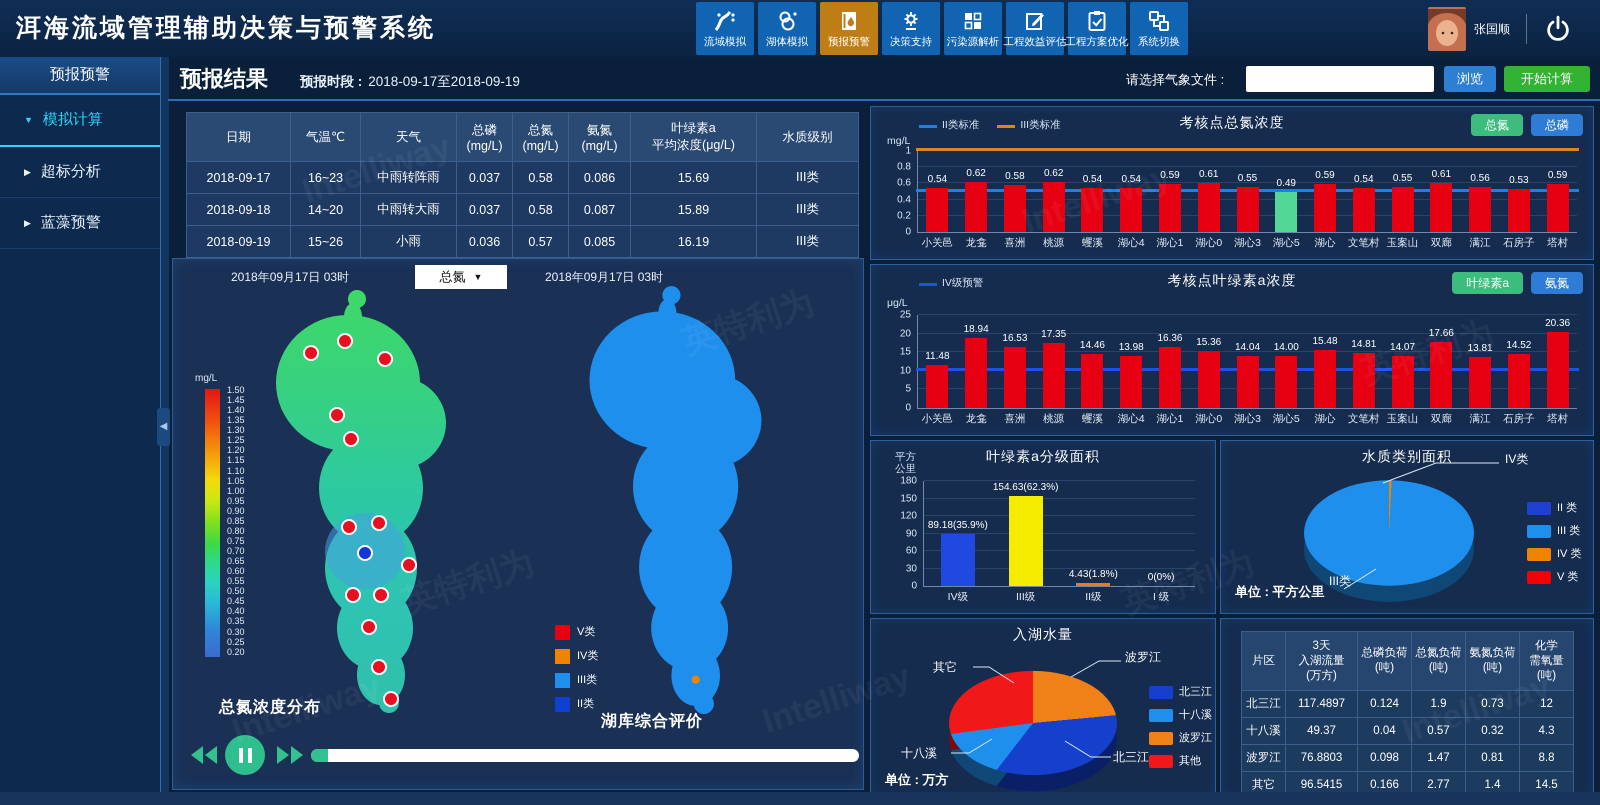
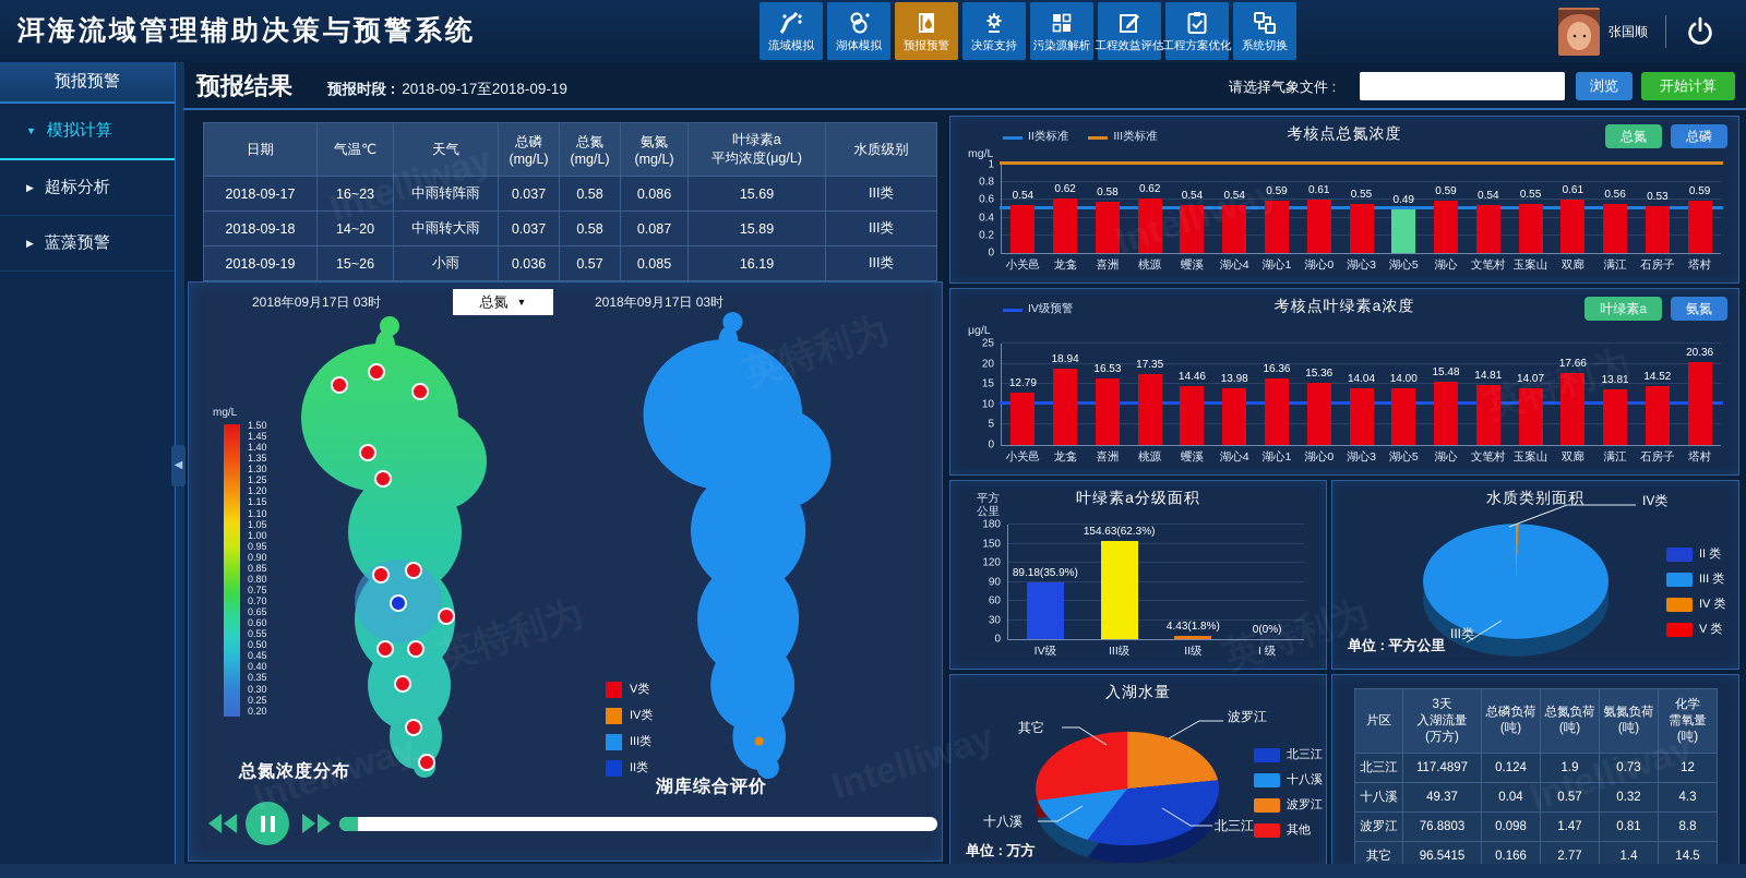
考核点叶绿素a浓度/小关邑: 11.48 -> 12.79
